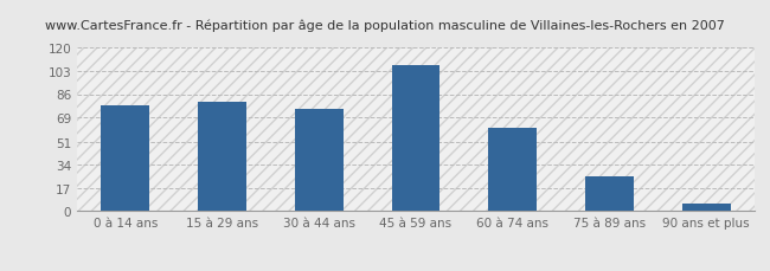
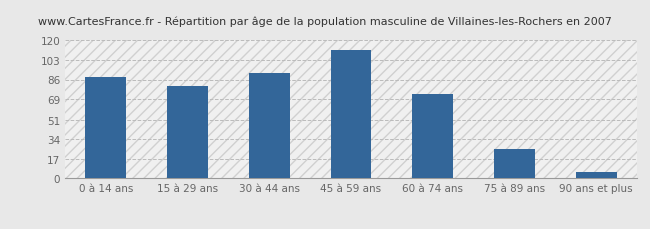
0 à 14 ans: 78 -> 88
30 à 44 ans: 75 -> 92
45 à 59 ans: 107 -> 112
60 à 74 ans: 61 -> 73
